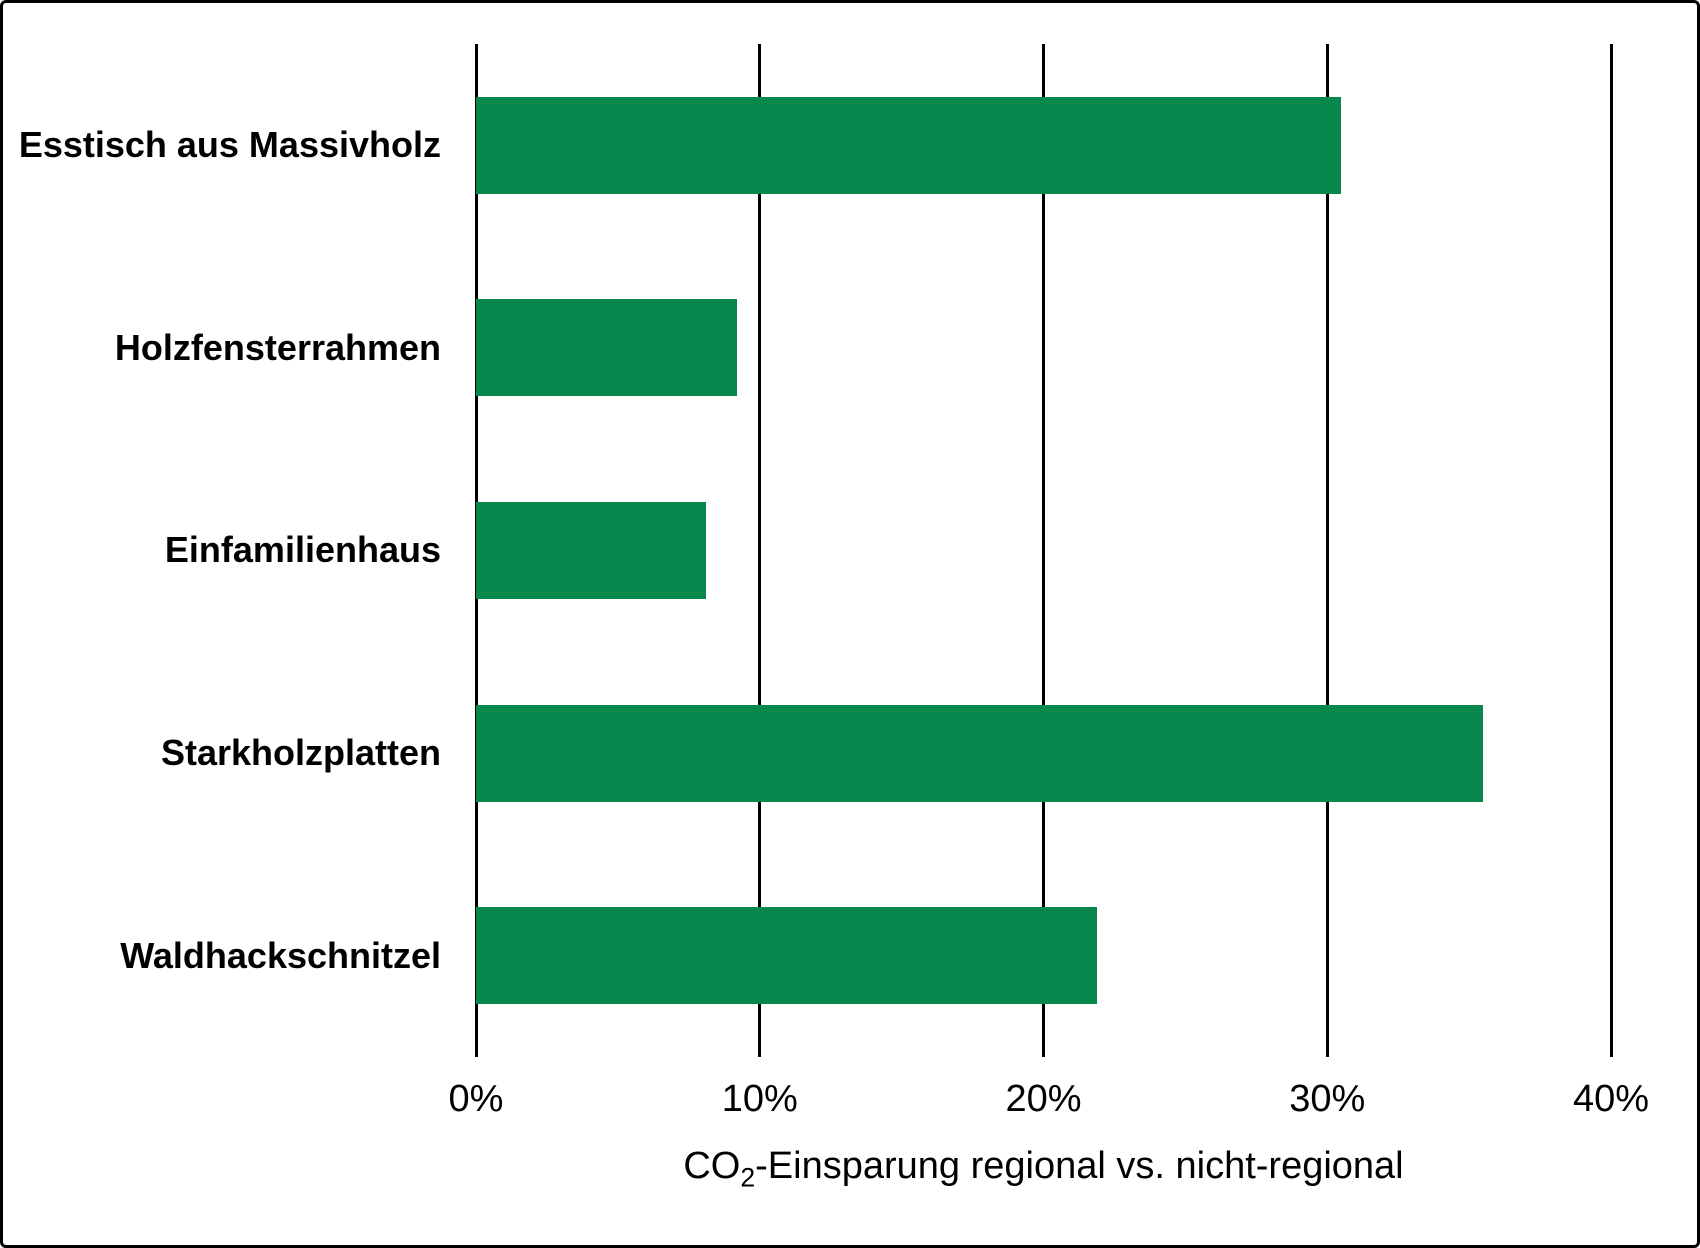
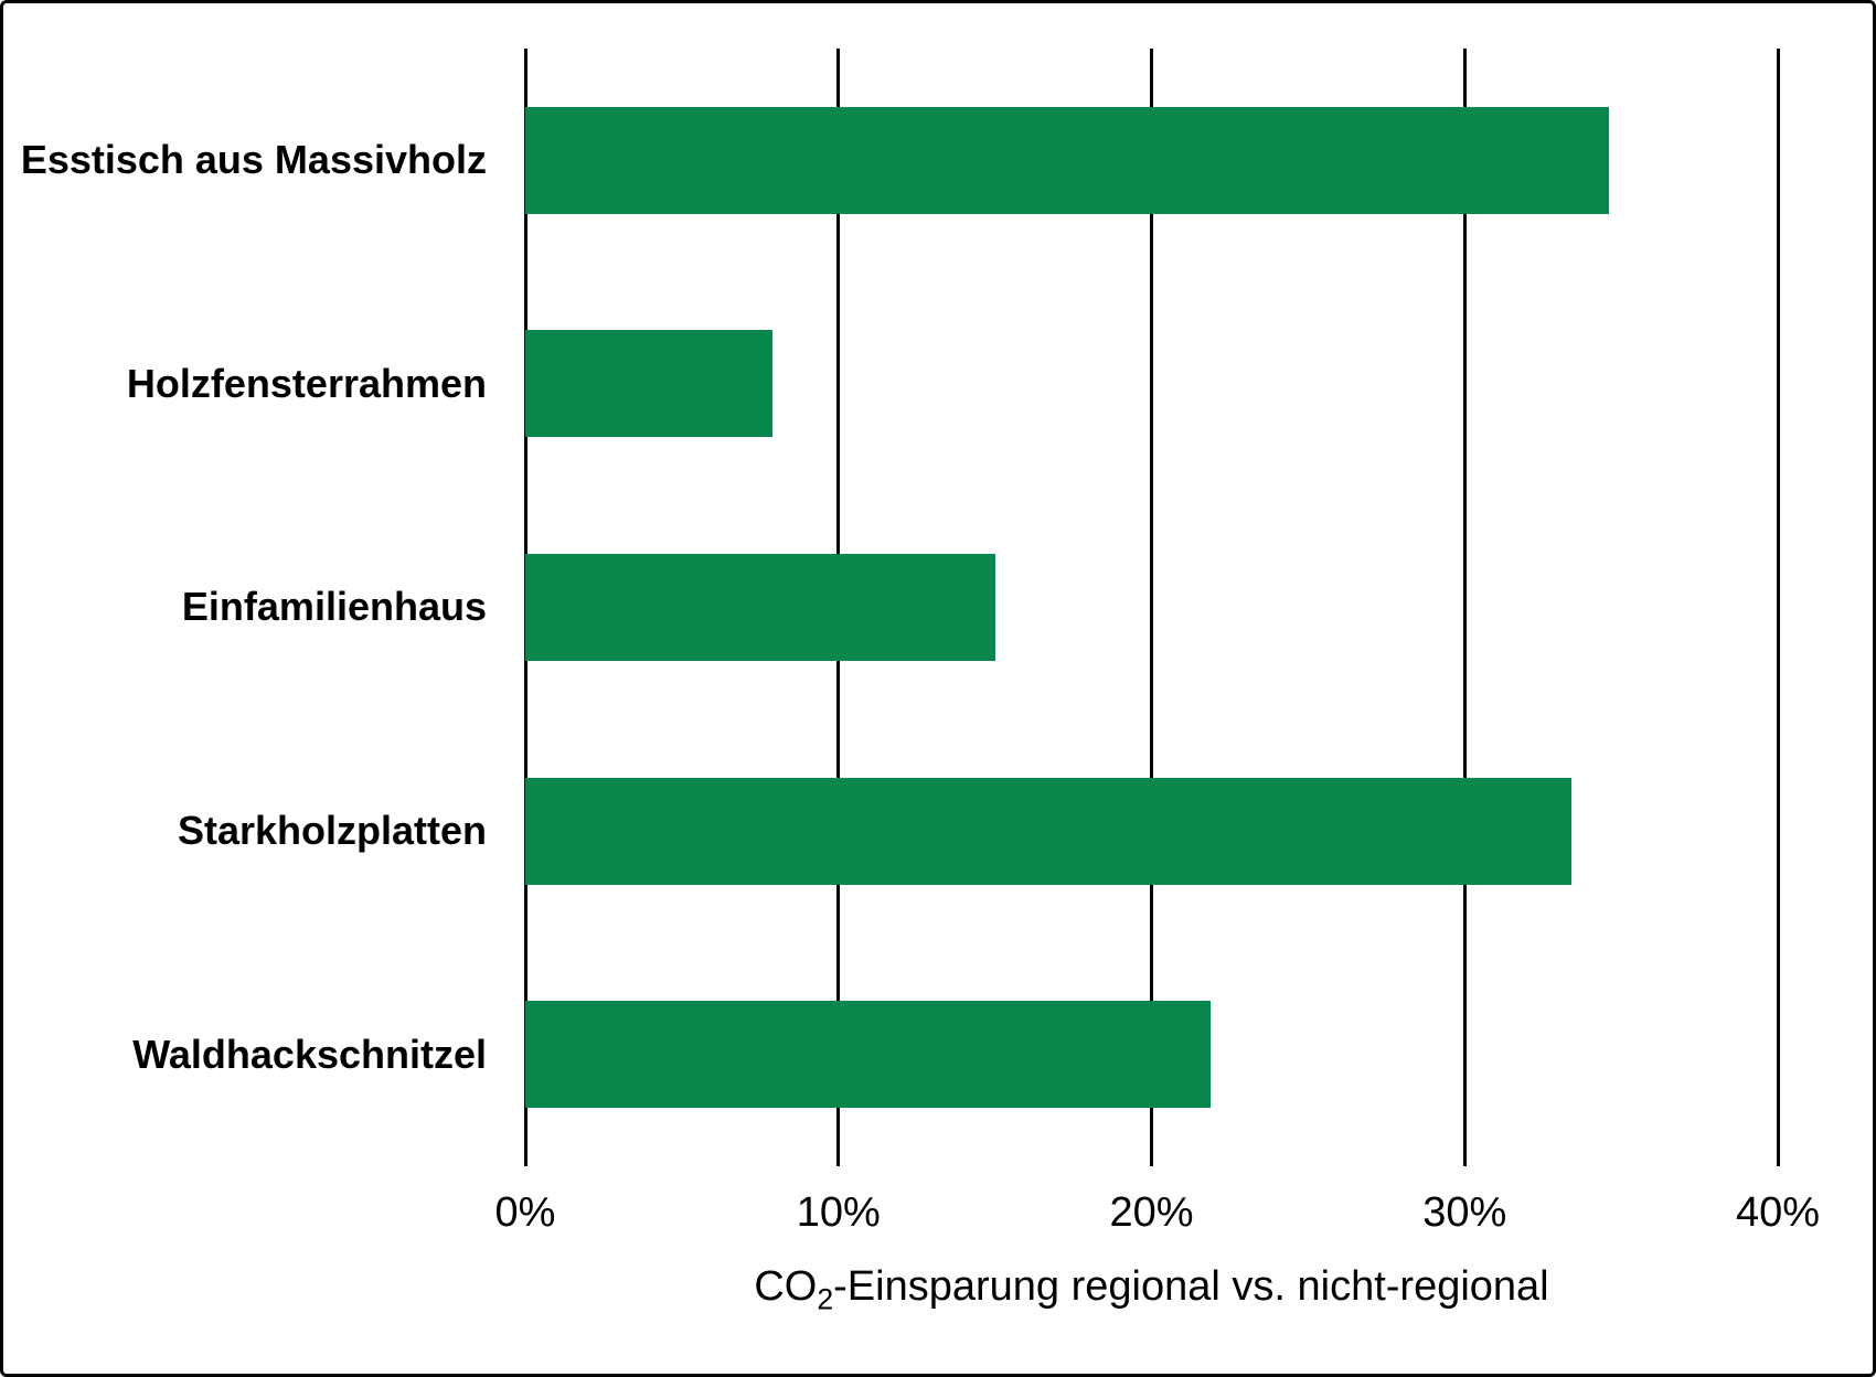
Esstisch aus Massivholz: 30.5% -> 34.6%
Holzfensterrahmen: 9.2% -> 7.9%
Einfamilienhaus: 8.1% -> 15.0%
Starkholzplatten: 35.5% -> 33.4%
